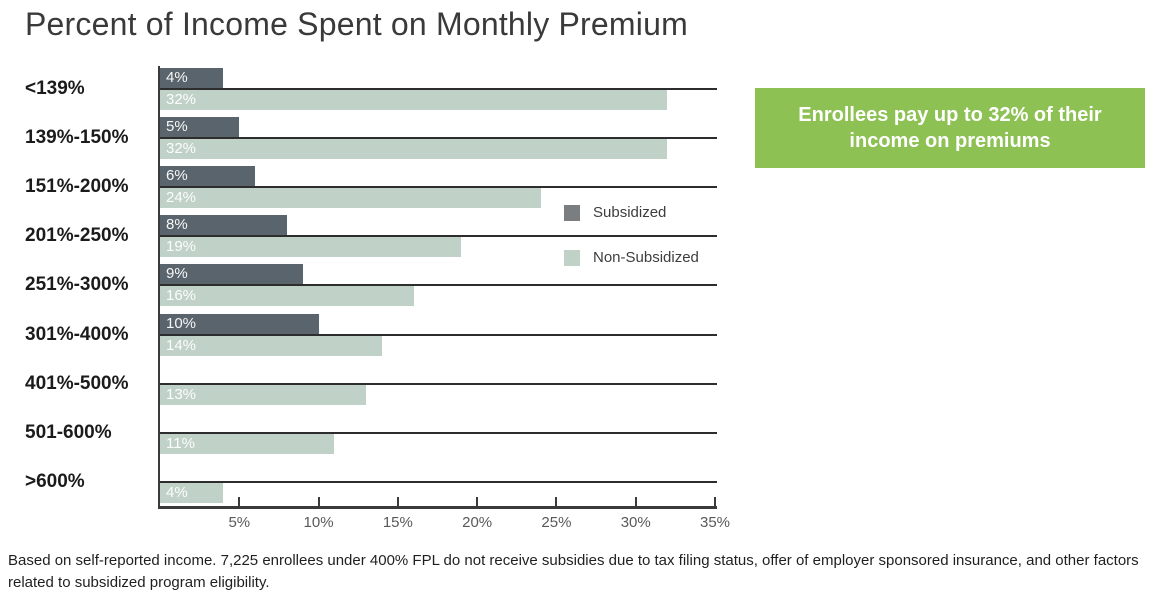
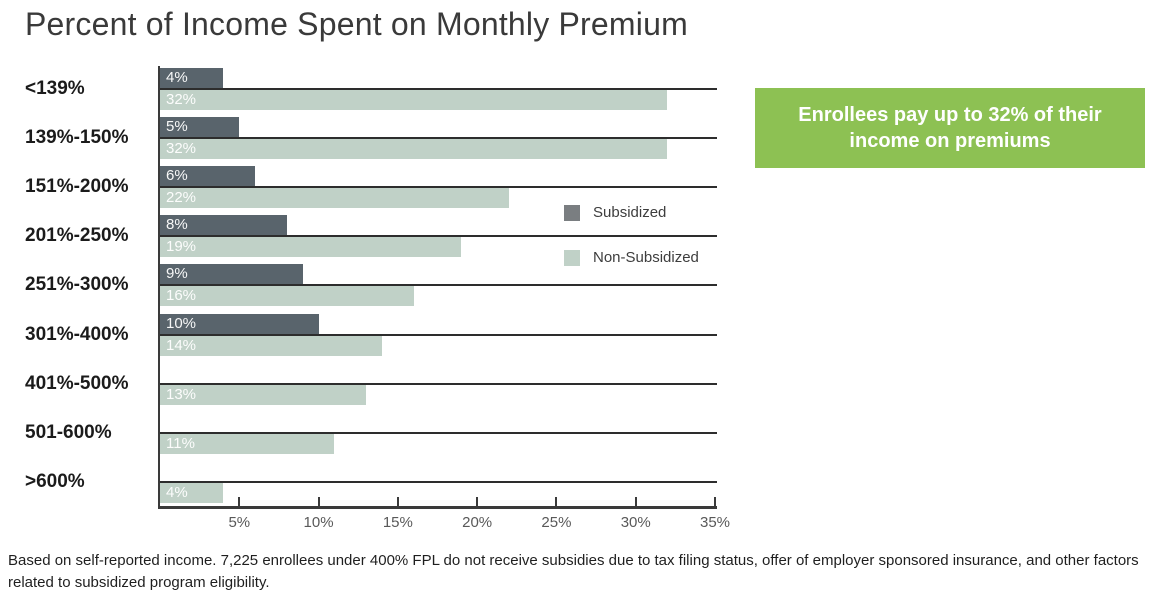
Non-Subsidized/151%-200%: 24% -> 22%
